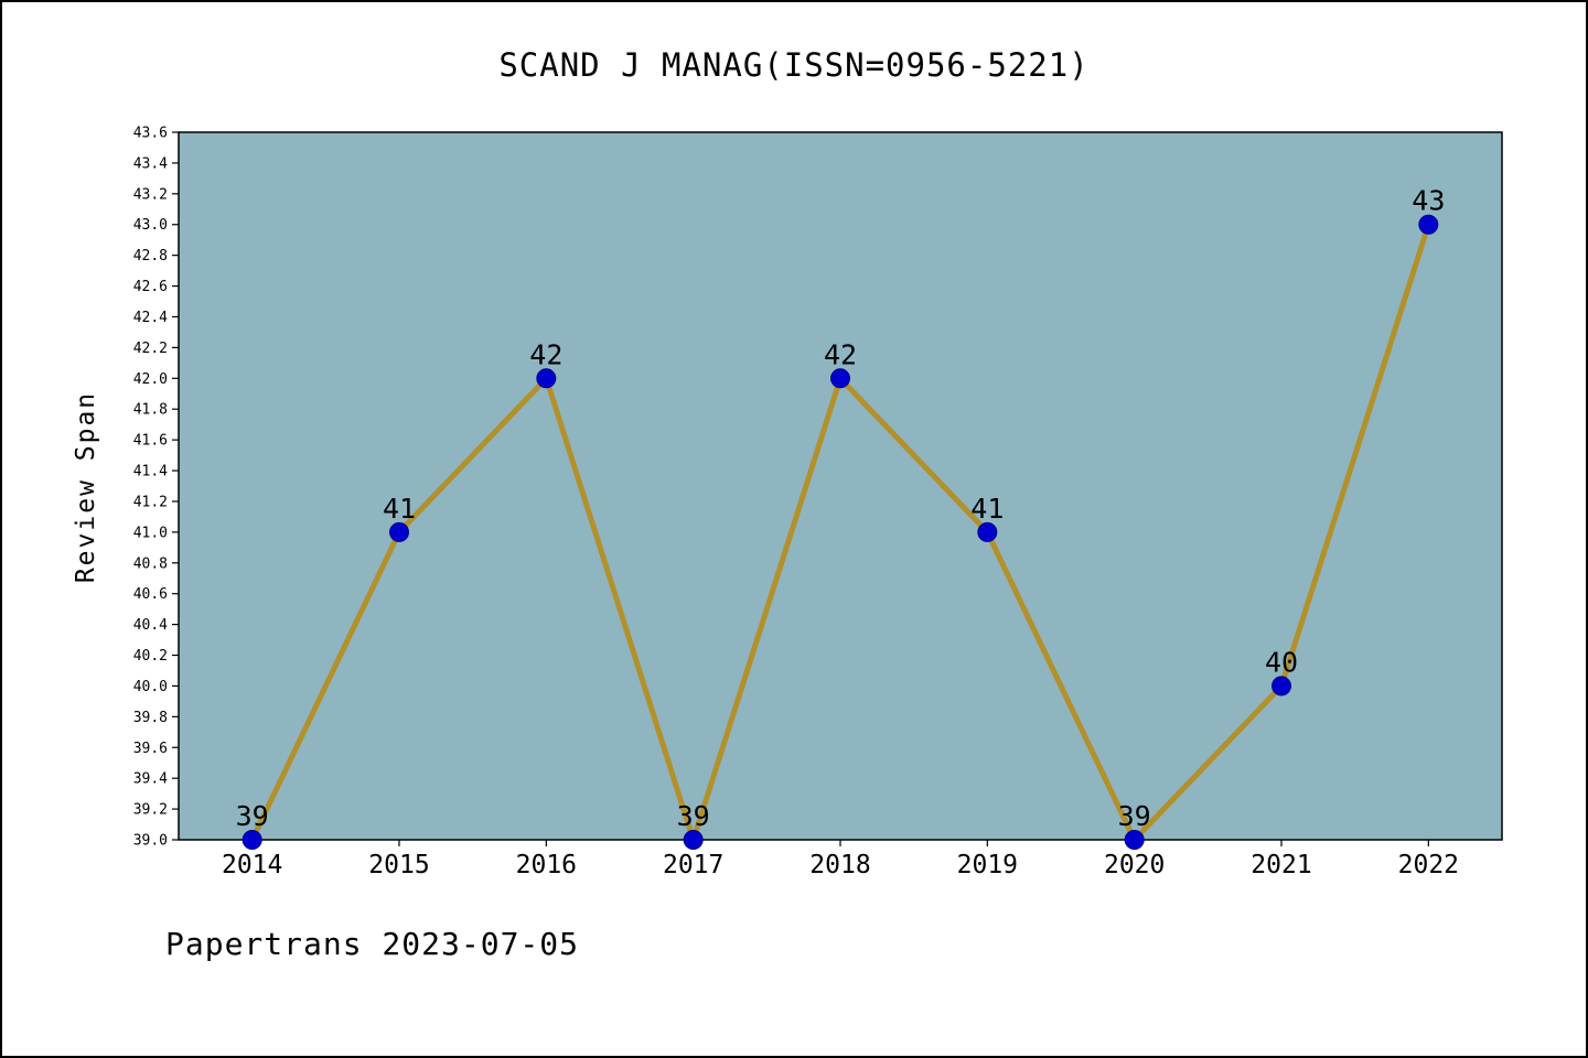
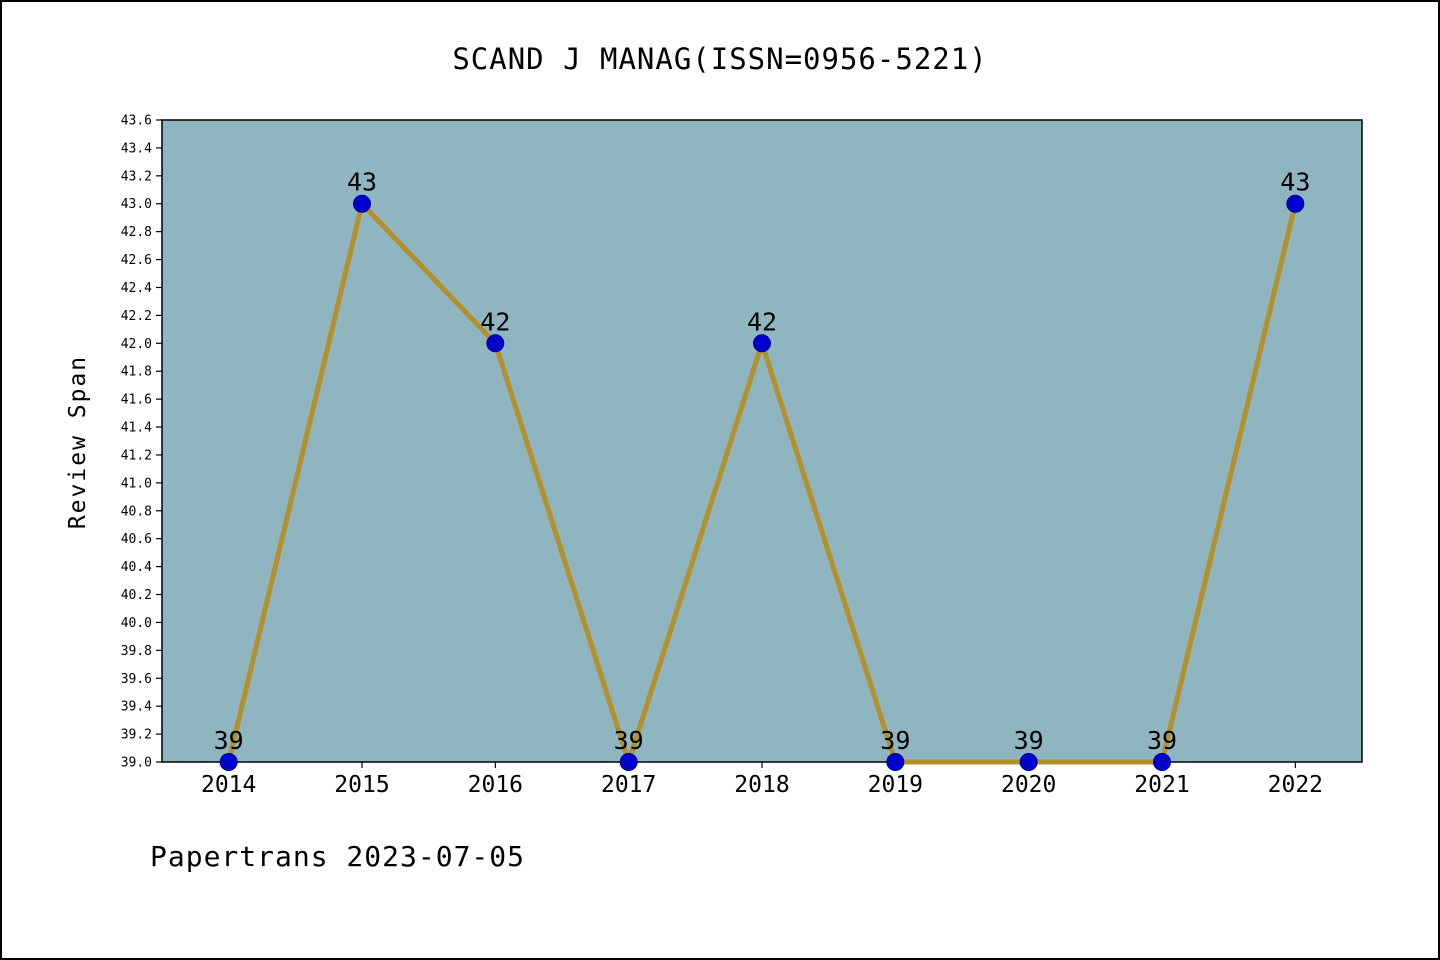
2015: 41 -> 43
2019: 41 -> 39
2021: 40 -> 39
